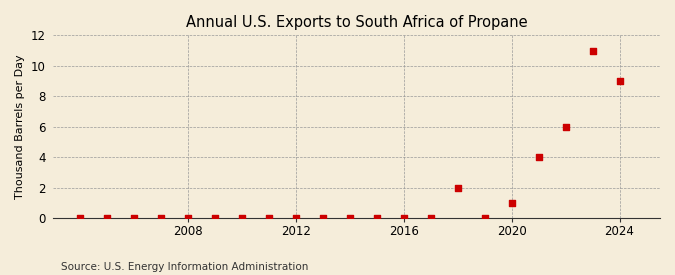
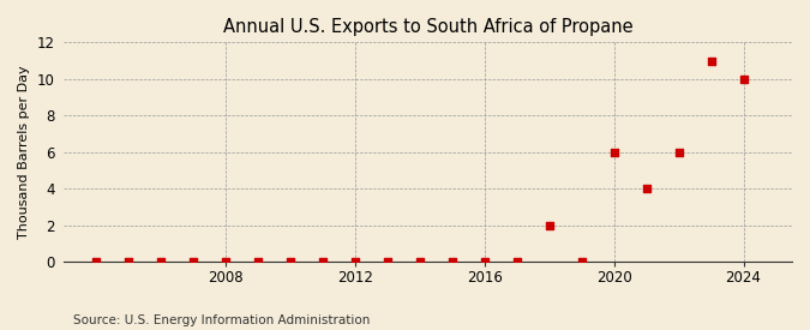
2020: 1 -> 6
2024: 9 -> 10
